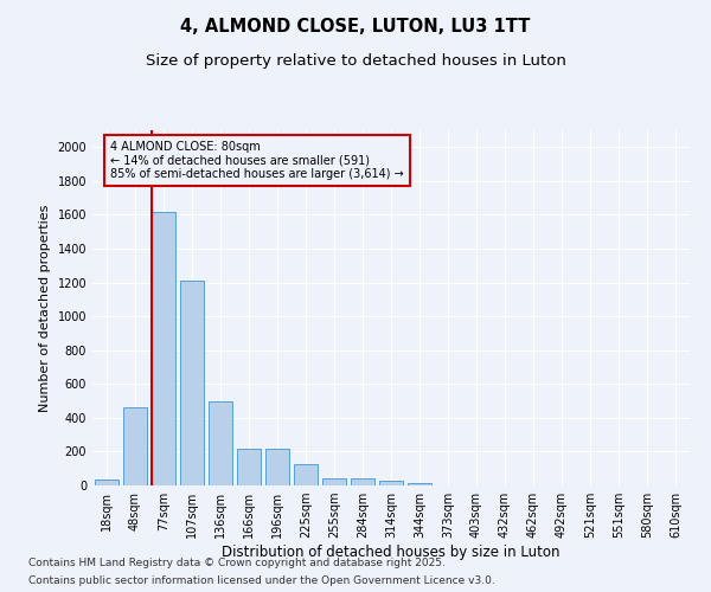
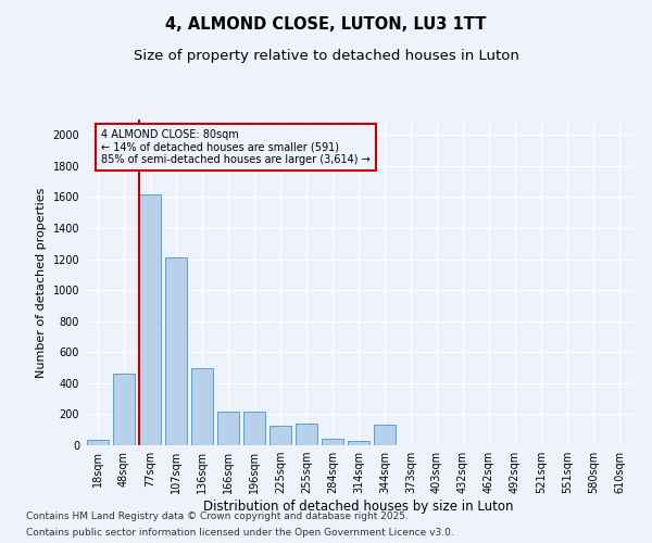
255sqm: 40 -> 140
344sqm: 20 -> 130
